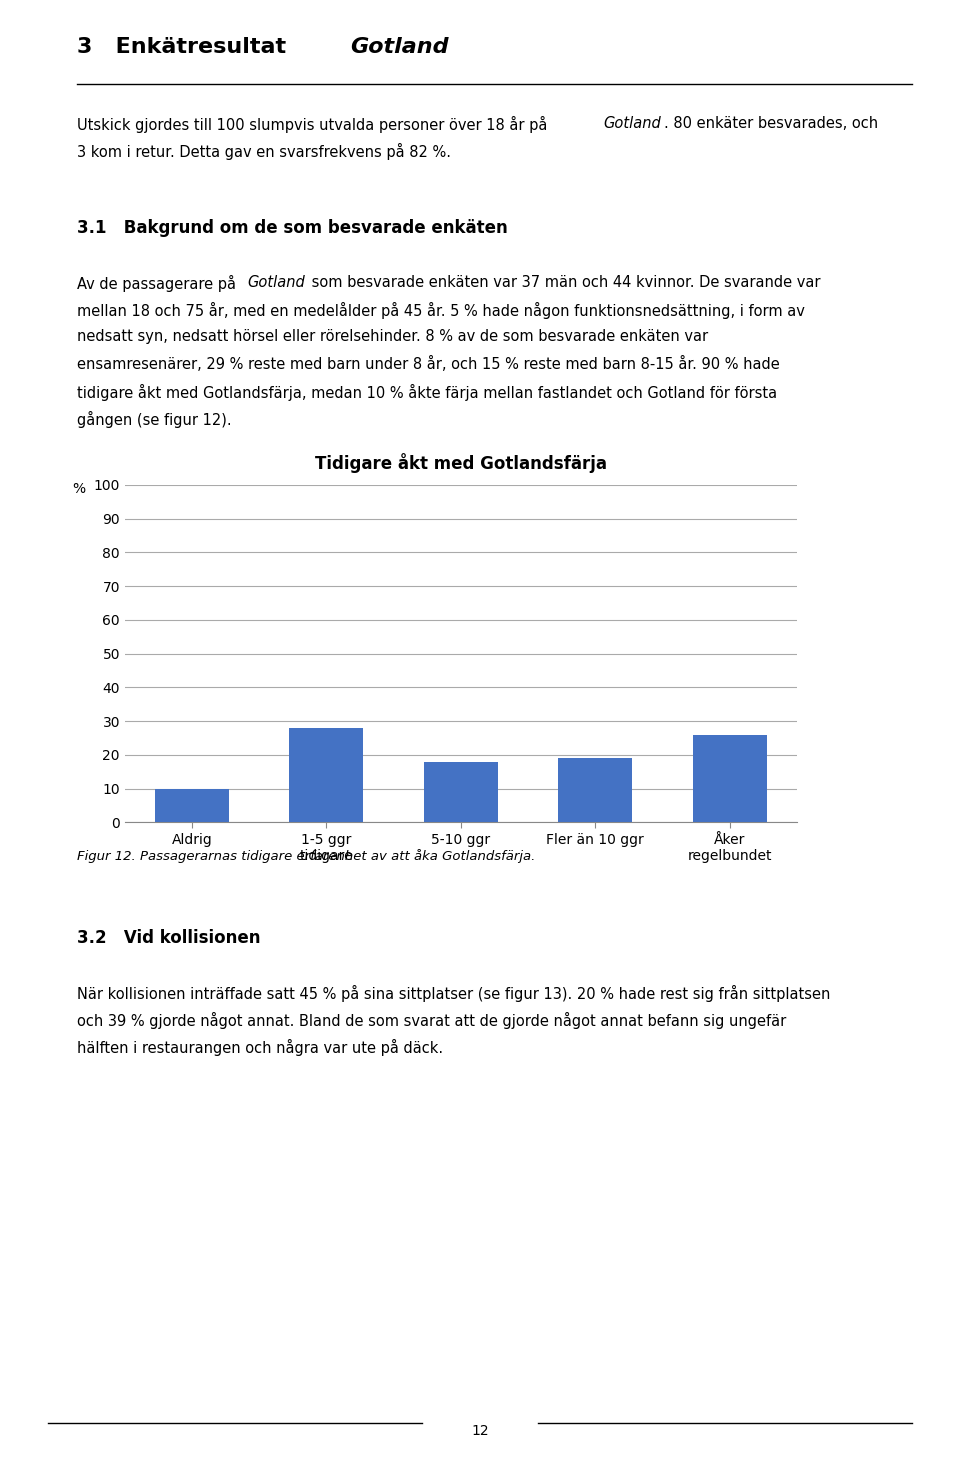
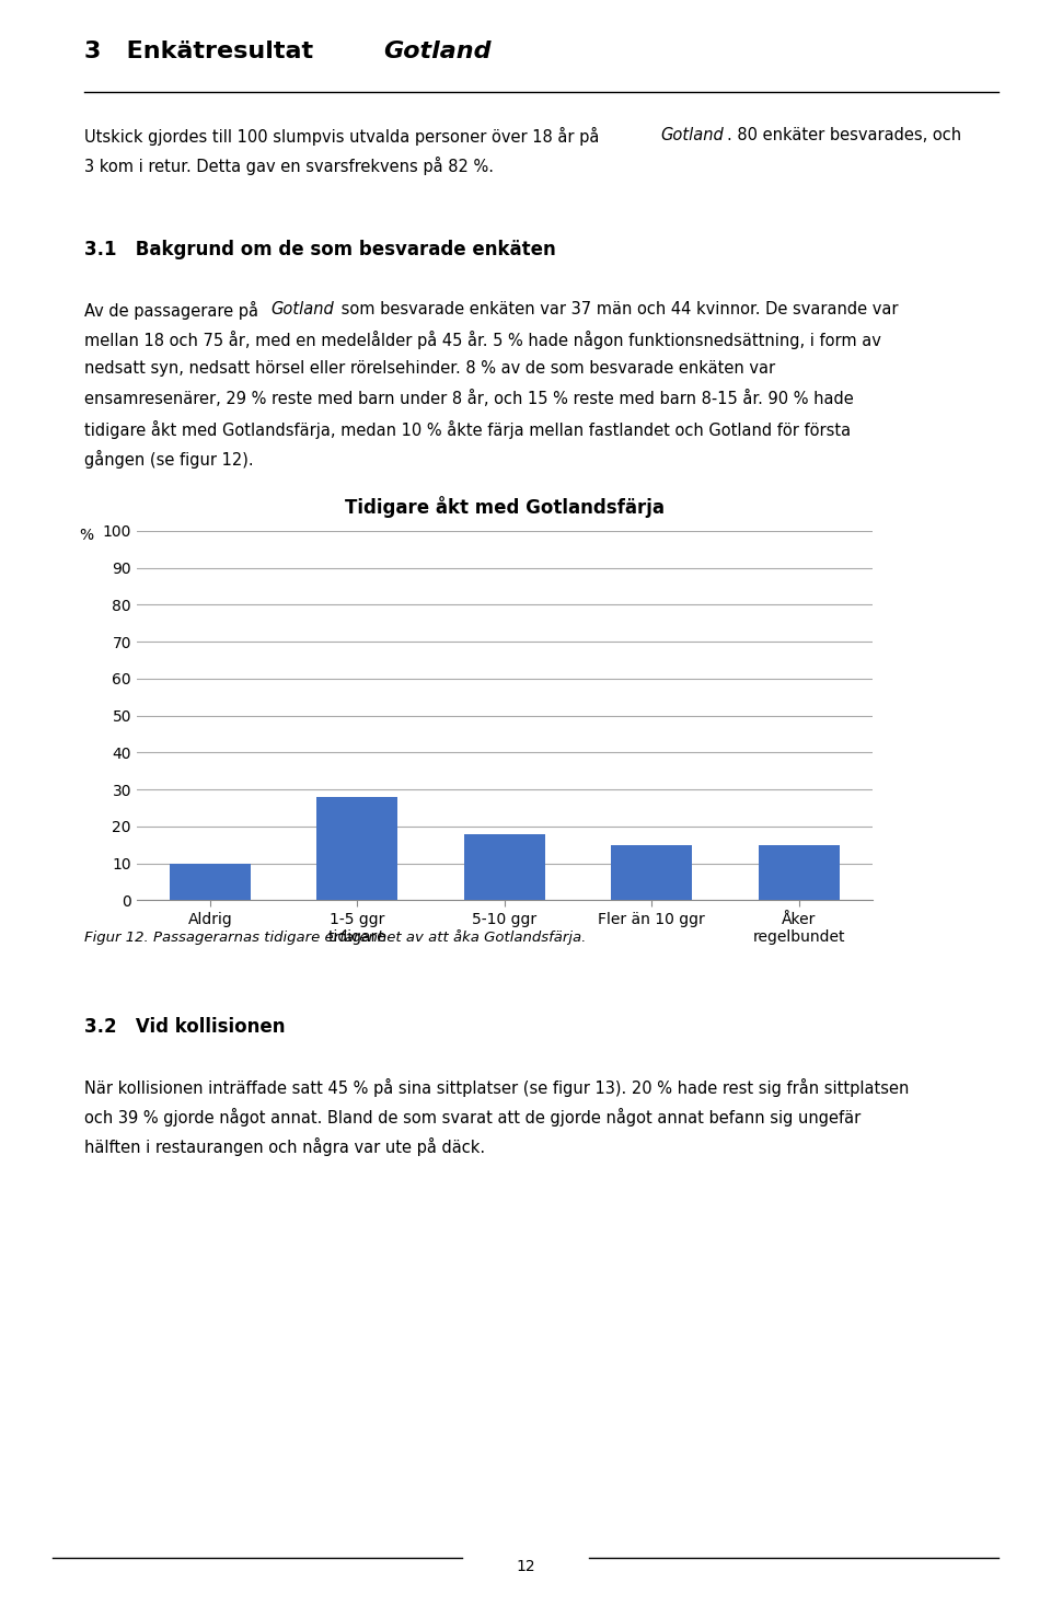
Fler än 10 ggr: 19 -> 15
Åker regelbundet: 26 -> 15
